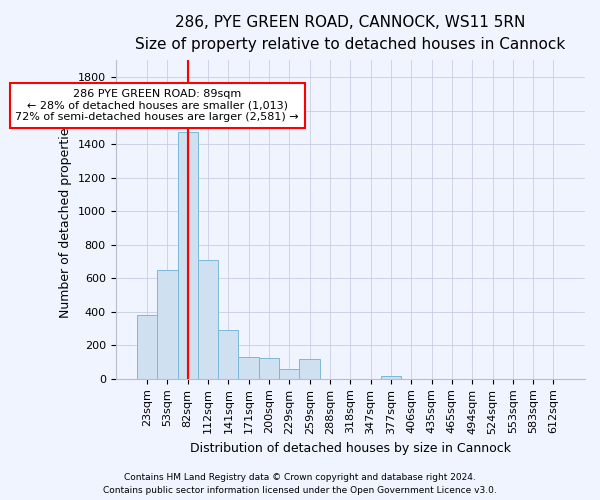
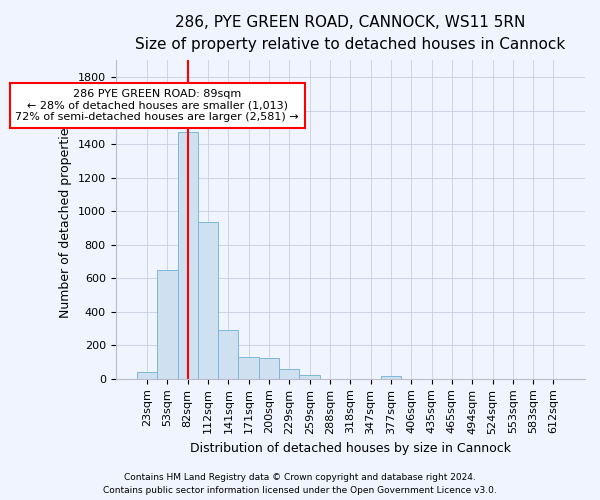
23sqm: 380 -> 40
112sqm: 710 -> 940
259sqm: 120 -> 20
